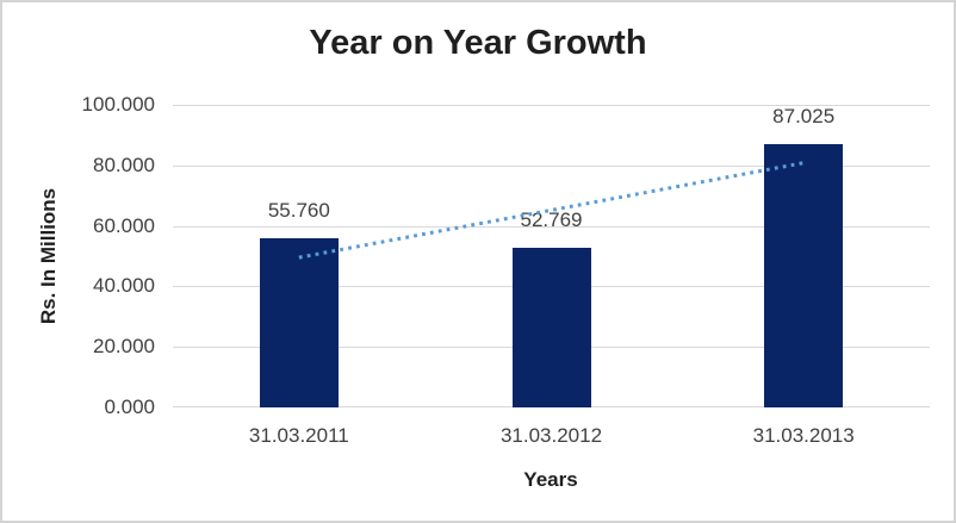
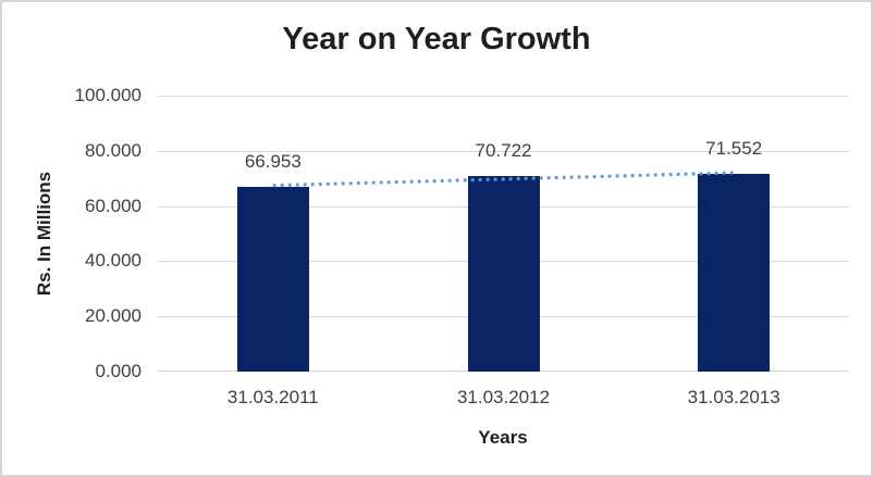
31.03.2011: 55.760 -> 66.953
31.03.2012: 52.769 -> 70.722
31.03.2013: 87.025 -> 71.552
